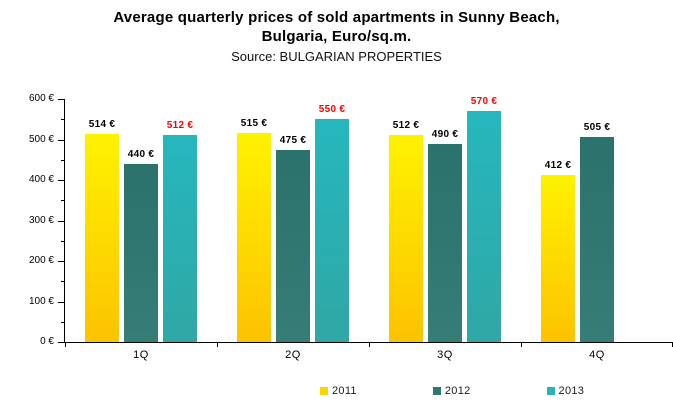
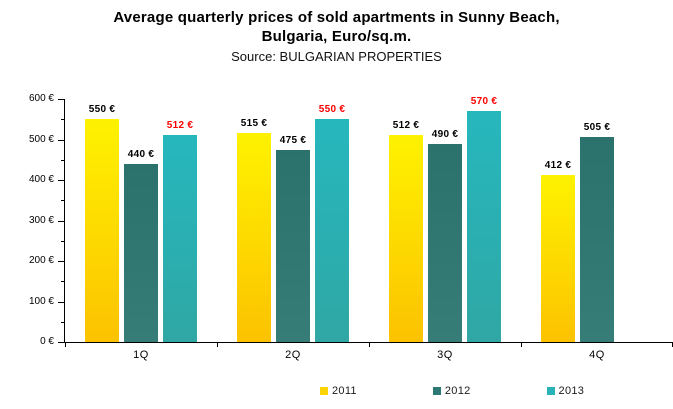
2011/1Q: 514 -> 550
